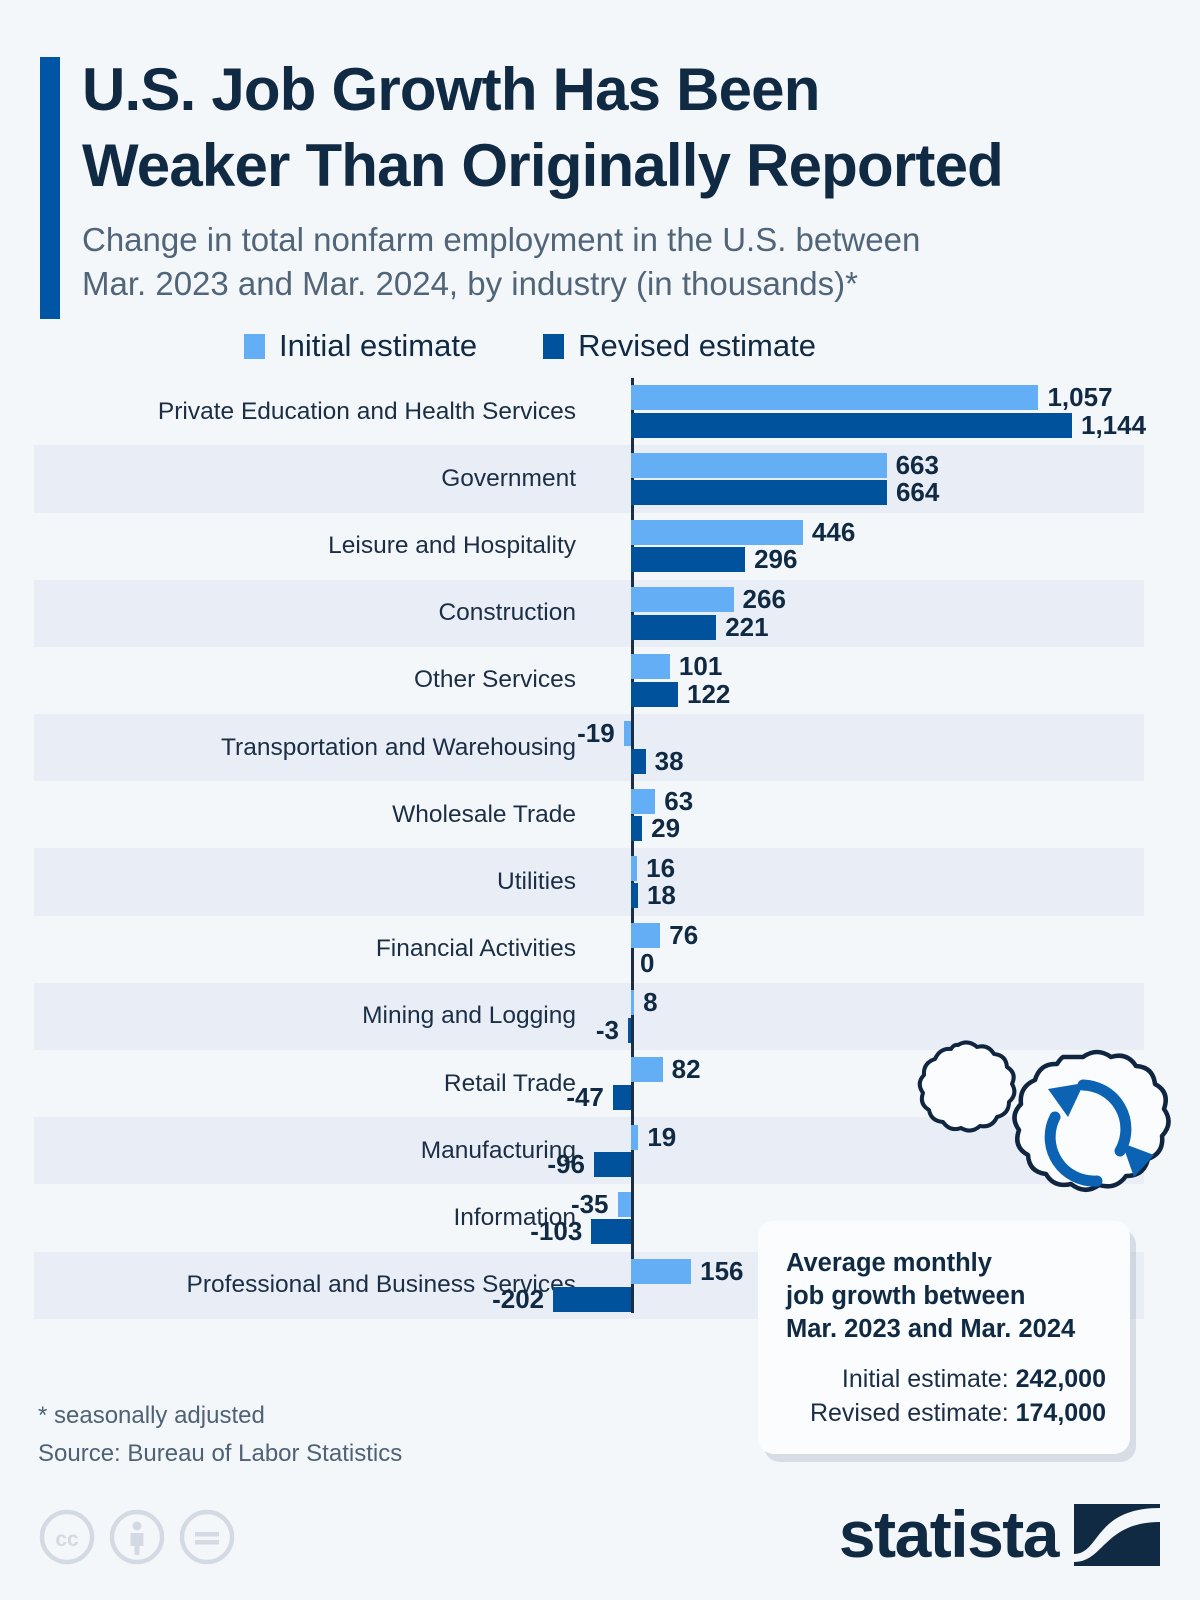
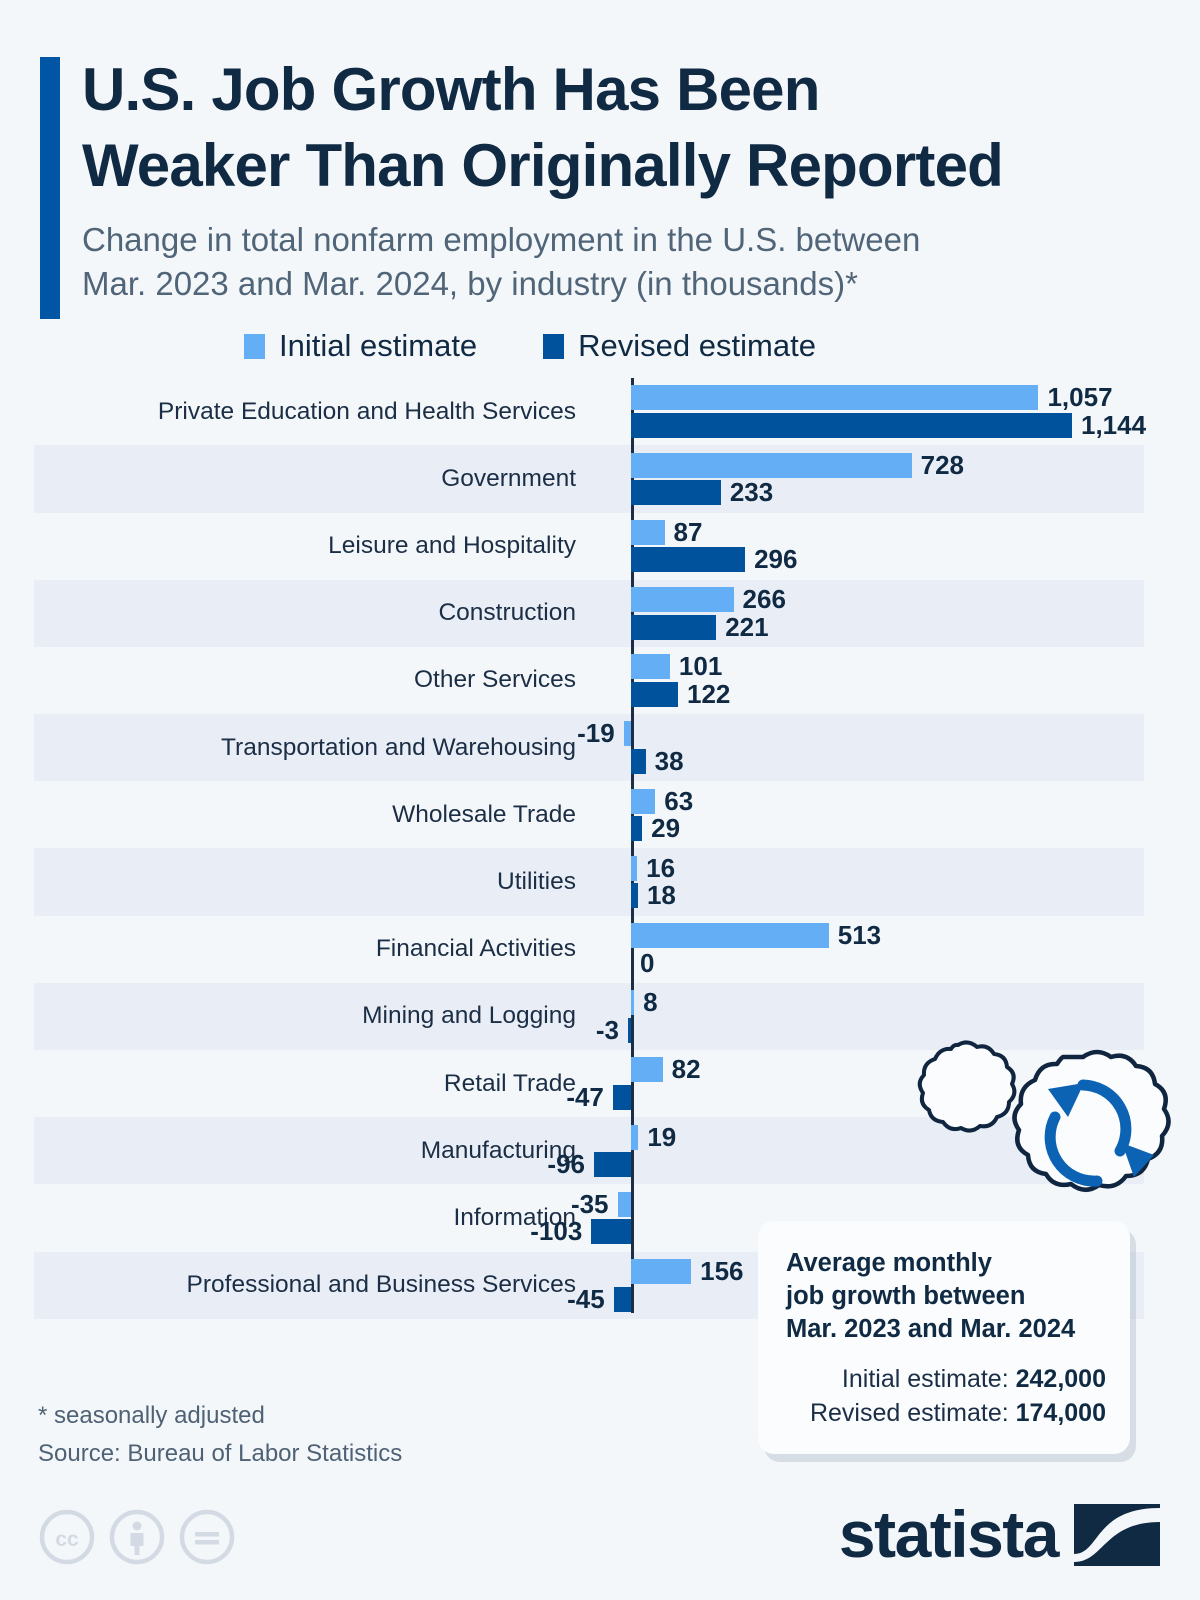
Initial estimate/Government: 663 -> 728
Revised estimate/Government: 664 -> 233
Initial estimate/Leisure and Hospitality: 446 -> 87
Initial estimate/Financial Activities: 76 -> 513
Revised estimate/Professional and Business Services: -202 -> -45
